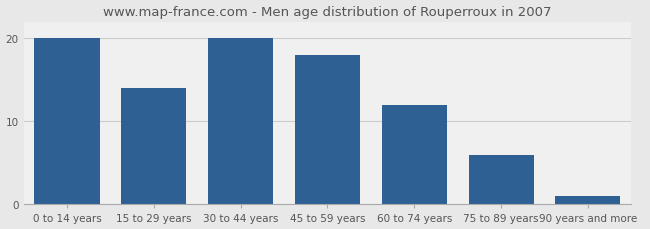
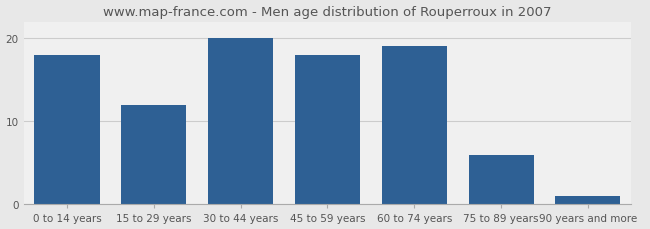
0 to 14 years: 20 -> 18
15 to 29 years: 14 -> 12
60 to 74 years: 12 -> 19
